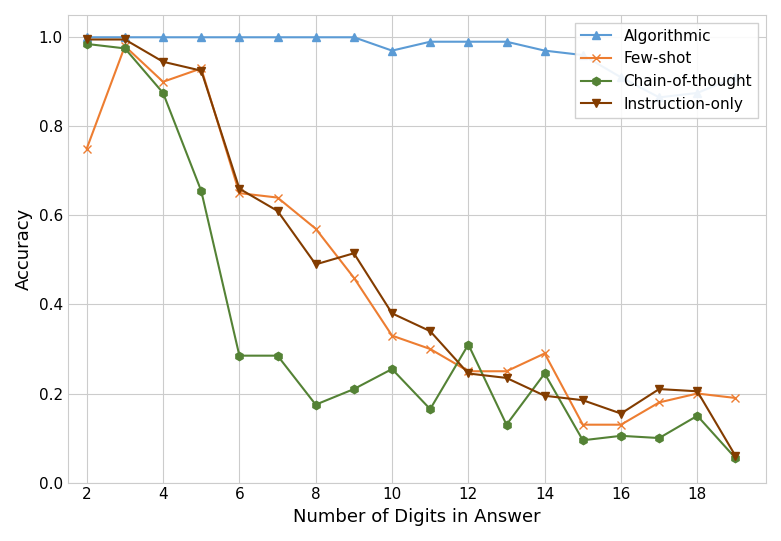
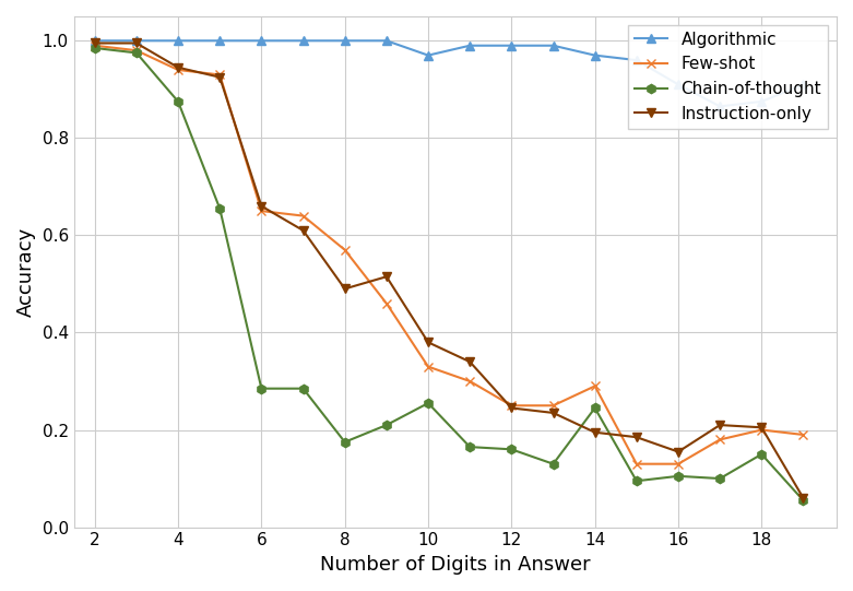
Few-shot/2: 0.75 -> 0.99
Few-shot/4: 0.90 -> 0.94
Chain-of-thought/12: 0.310 -> 0.160
